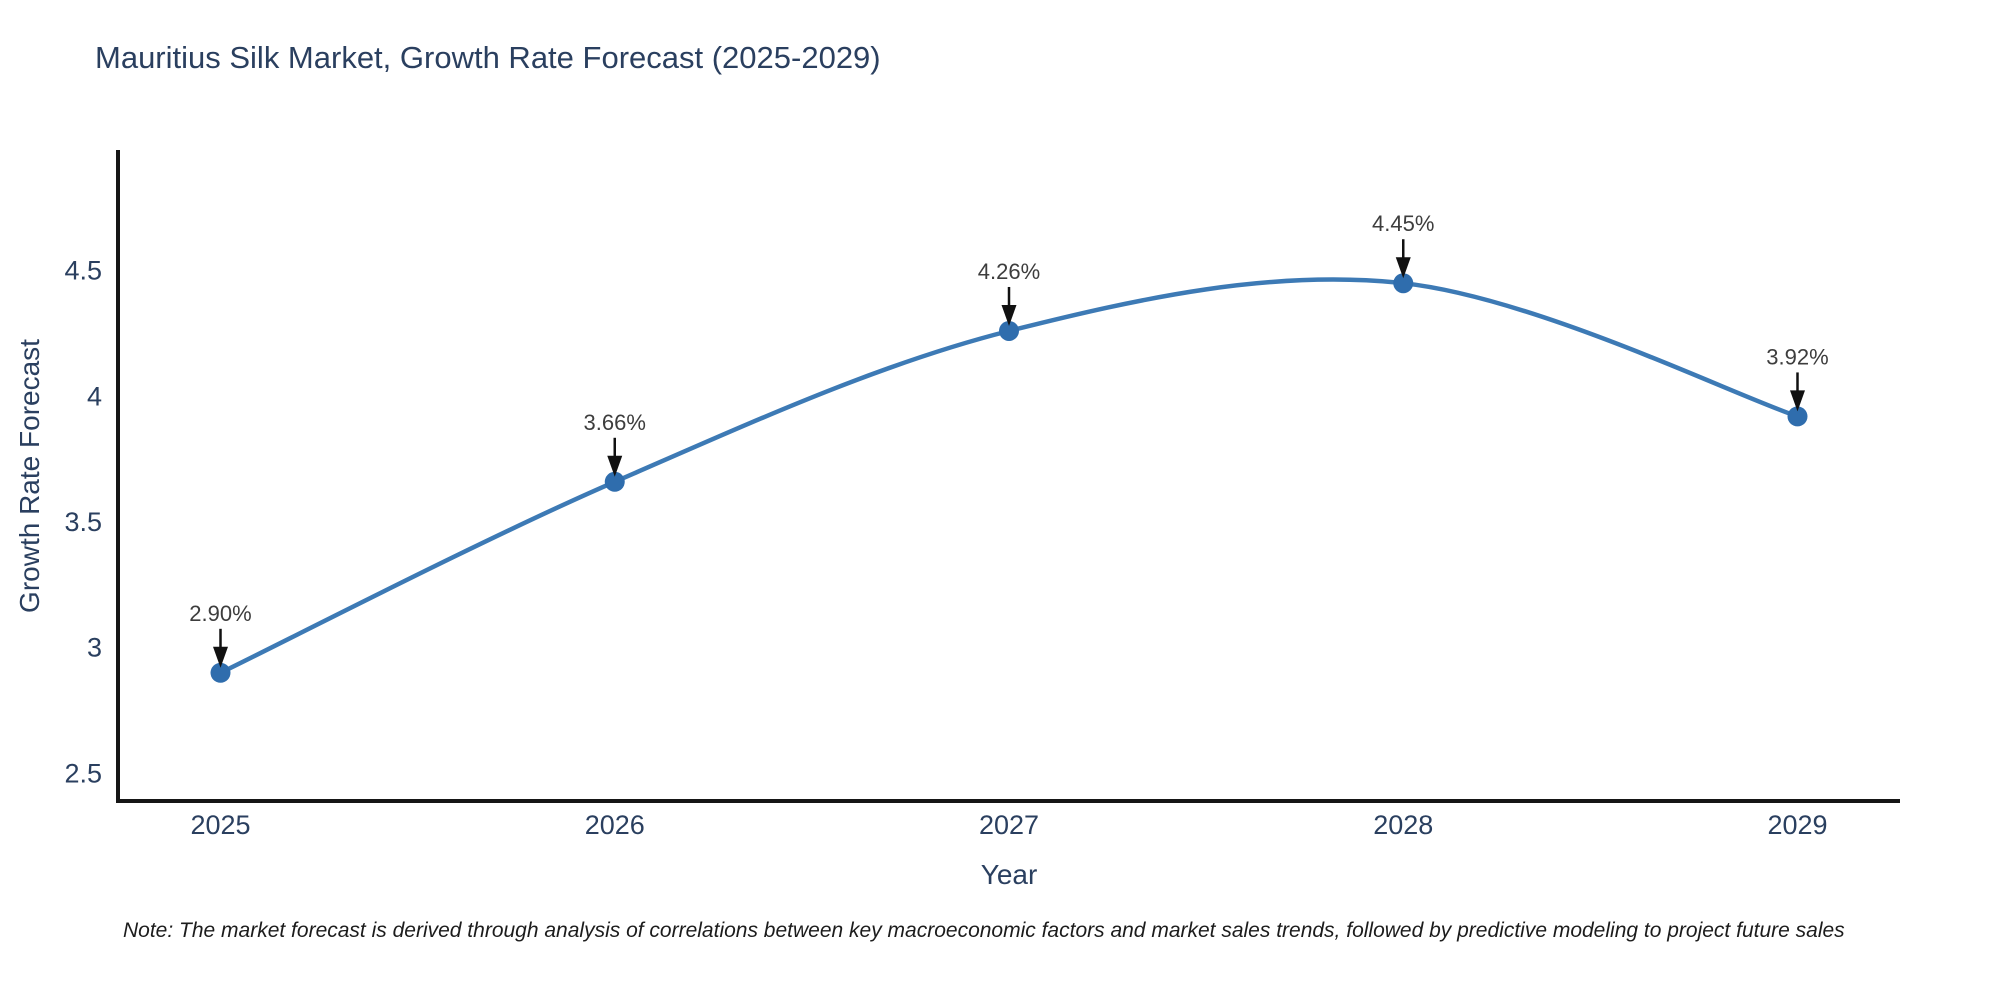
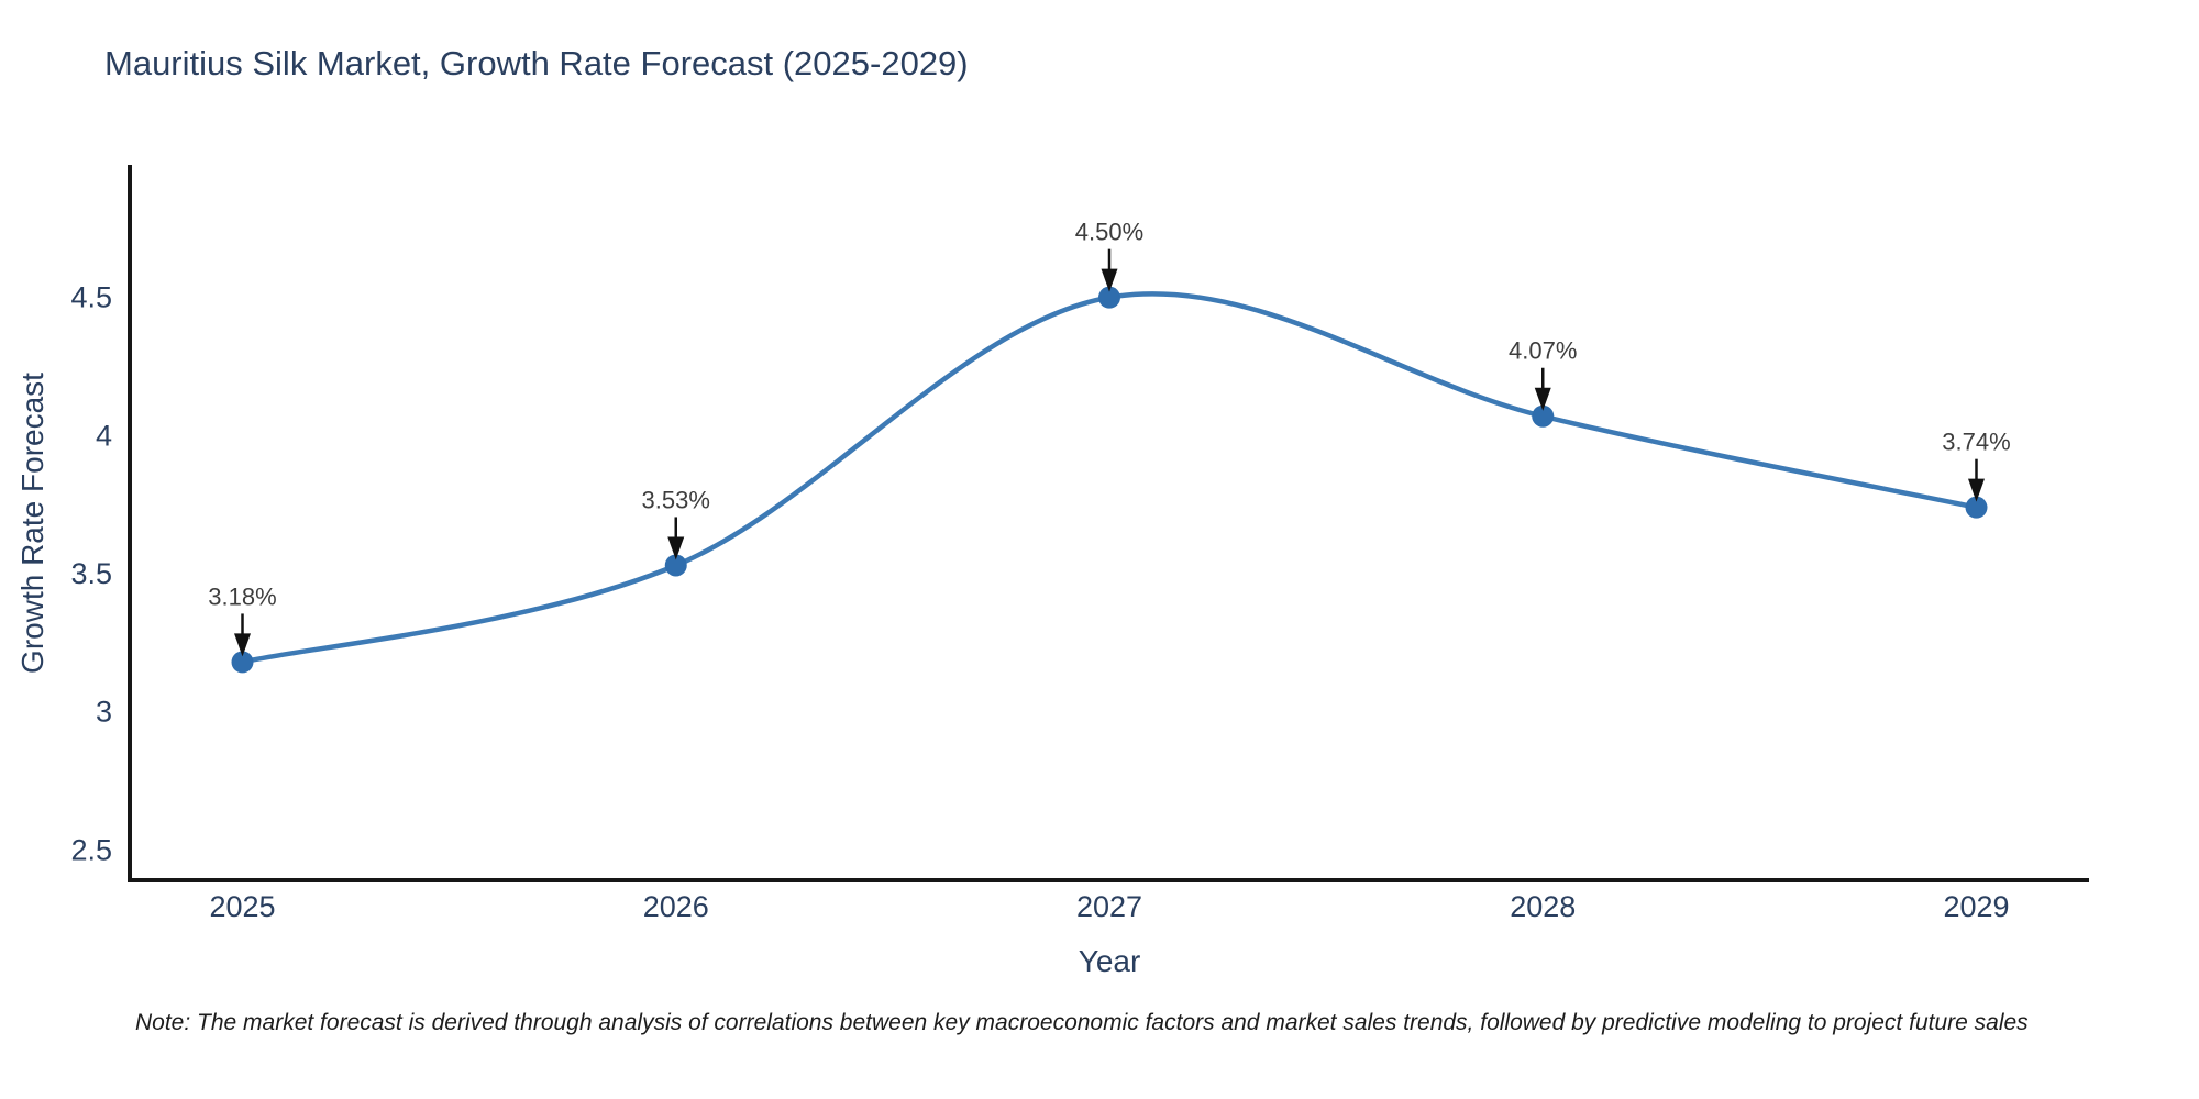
2025: 2.90% -> 3.18%
2026: 3.66% -> 3.53%
2027: 4.26% -> 4.50%
2028: 4.45% -> 4.07%
2029: 3.92% -> 3.74%
